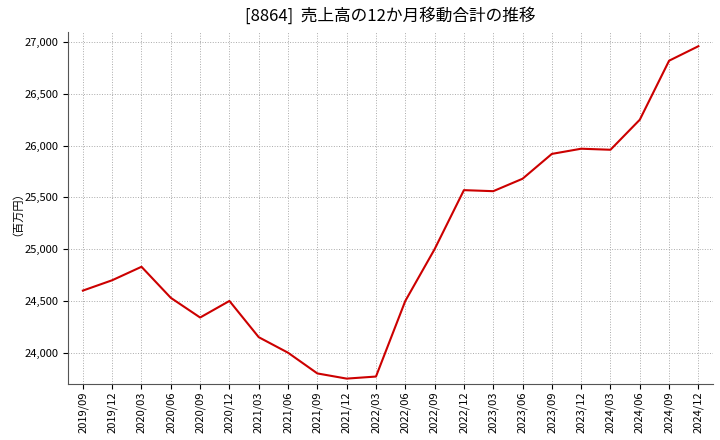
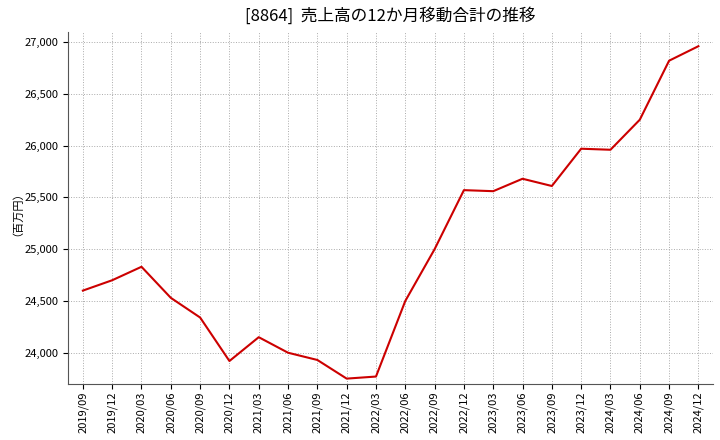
2020/12: 24,500 -> 23,920
2021/09: 23,800 -> 23,930
2023/09: 25,920 -> 25,610
